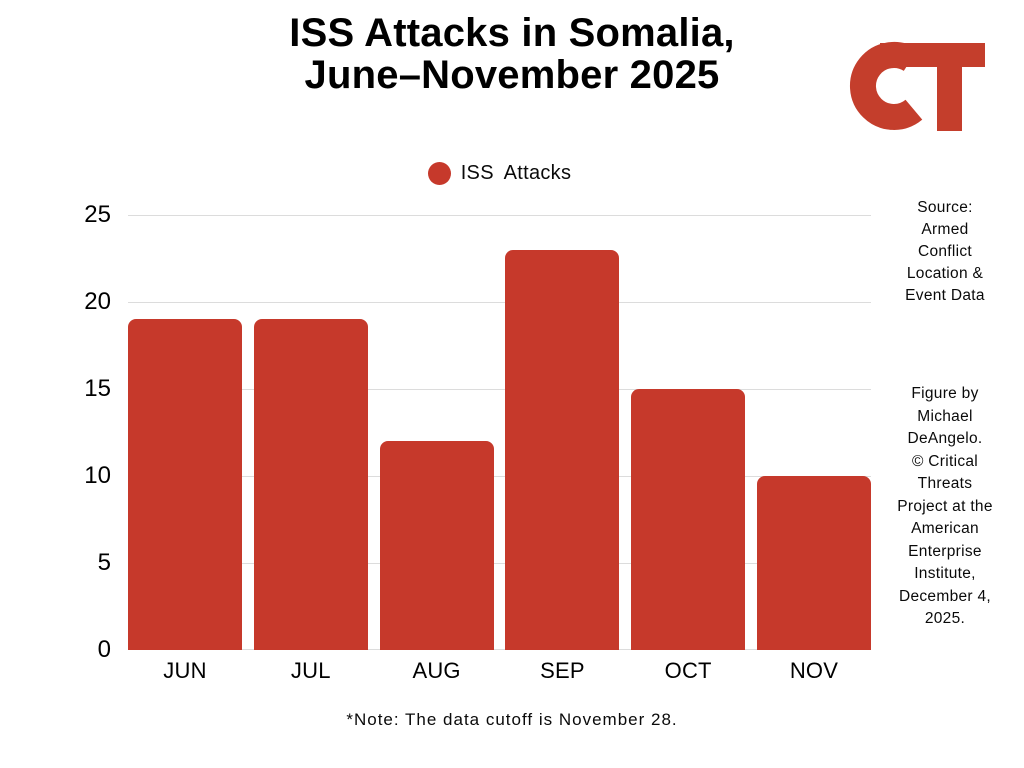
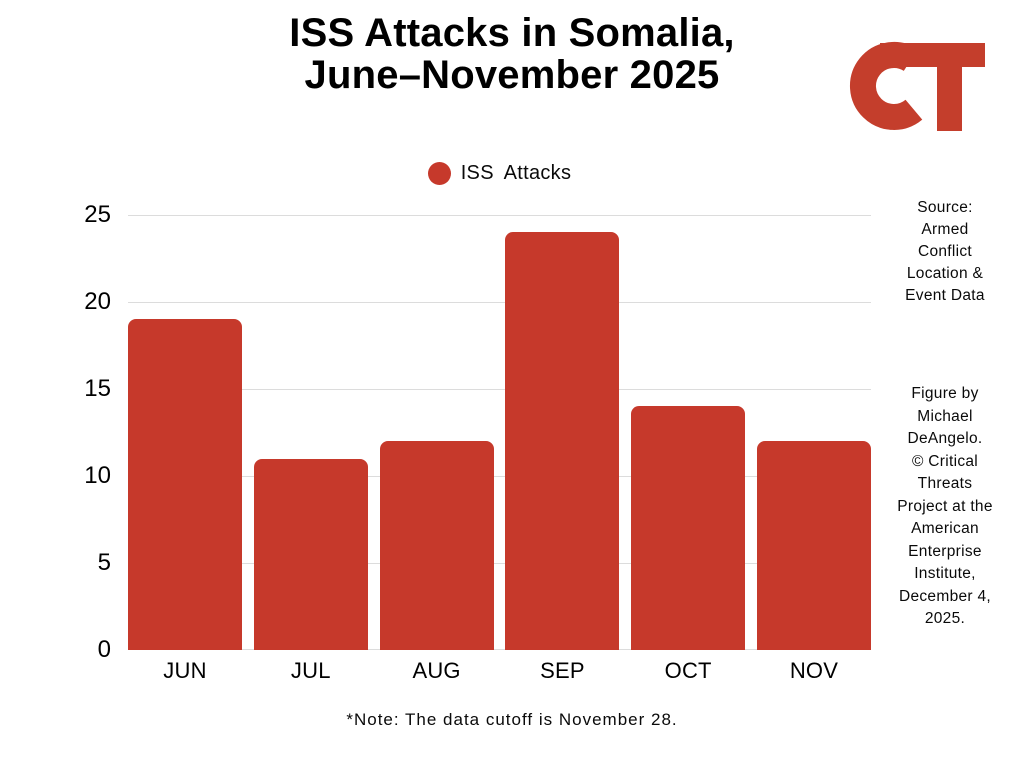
JUL: 19 -> 11
SEP: 23 -> 24
OCT: 15 -> 14
NOV: 10 -> 12
